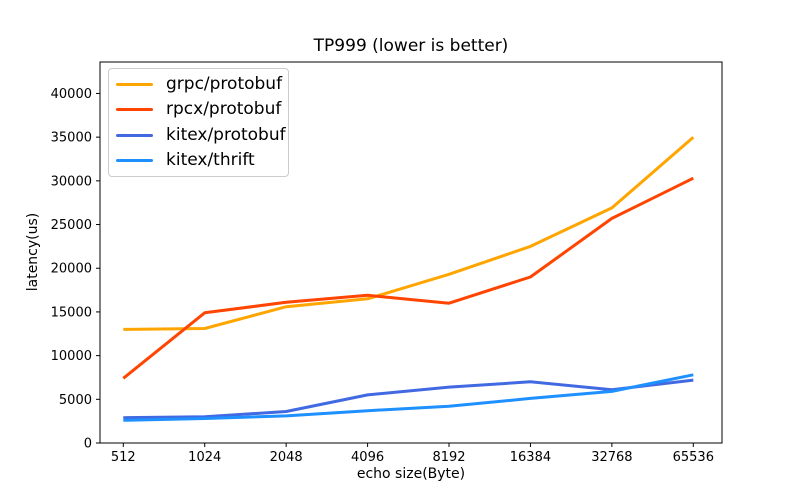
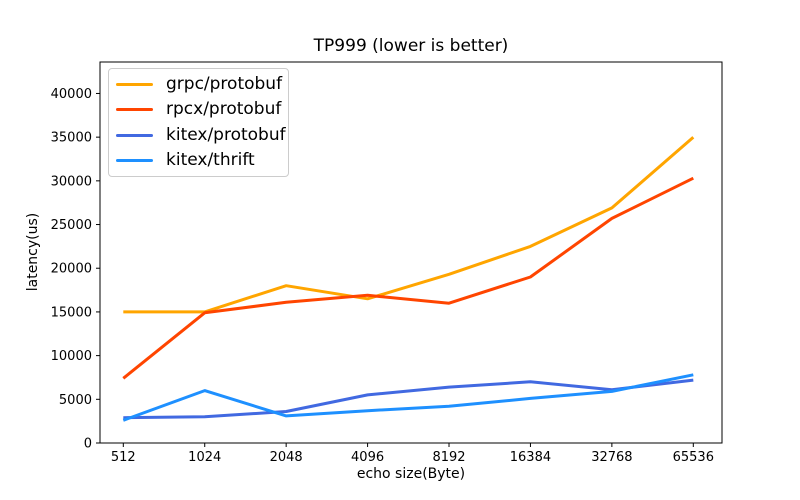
grpc/protobuf/512: 13000 -> 15000
grpc/protobuf/1024: 13000 -> 15000
kitex/thrift/1024: 3000 -> 6000
grpc/protobuf/2048: 16000 -> 18000
